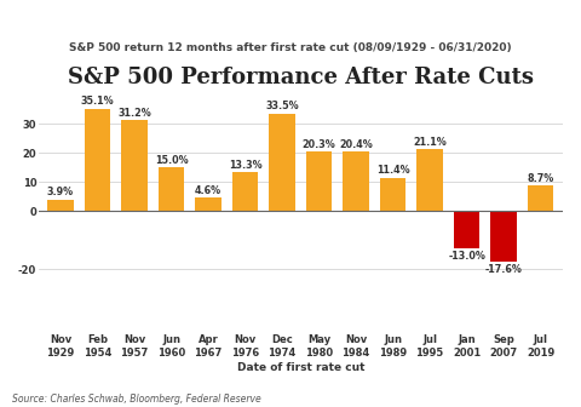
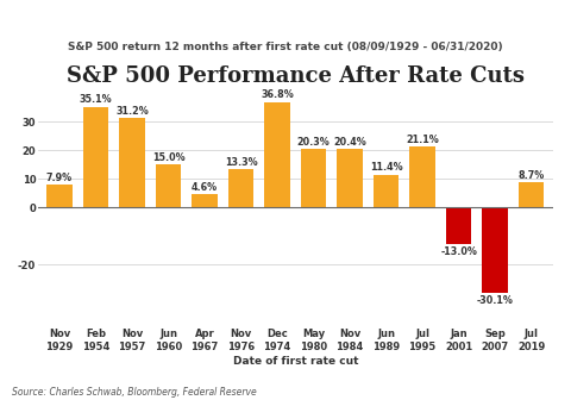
Nov 1929: 3.9% -> 7.9%
Dec 1974: 33.5% -> 36.8%
Sep 2007: -17.6% -> -30.1%
